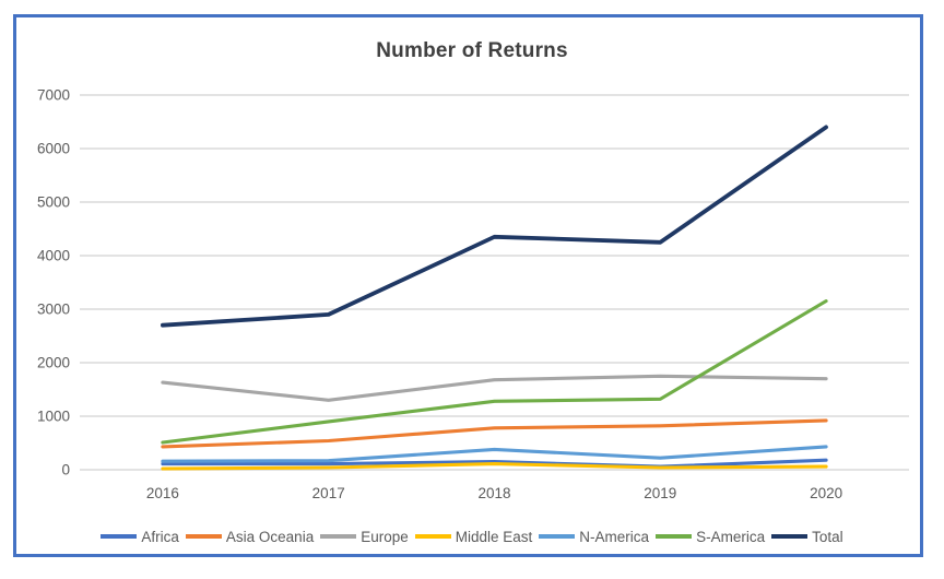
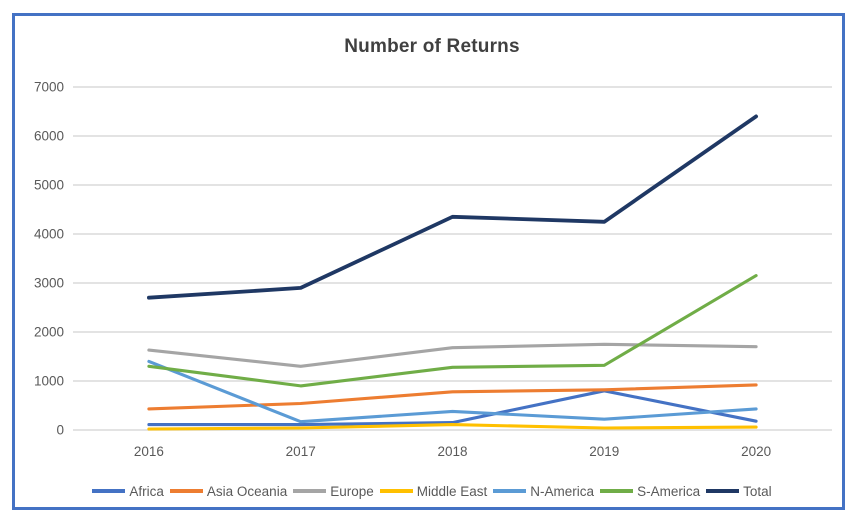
N-America/2016: 200 -> 1400
S-America/2016: 500 -> 1300
Africa/2019: 100 -> 800
